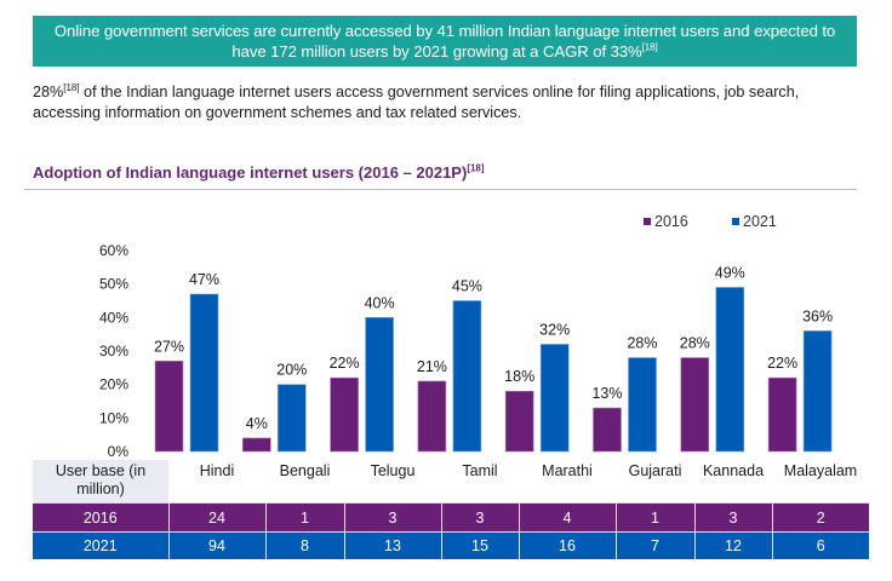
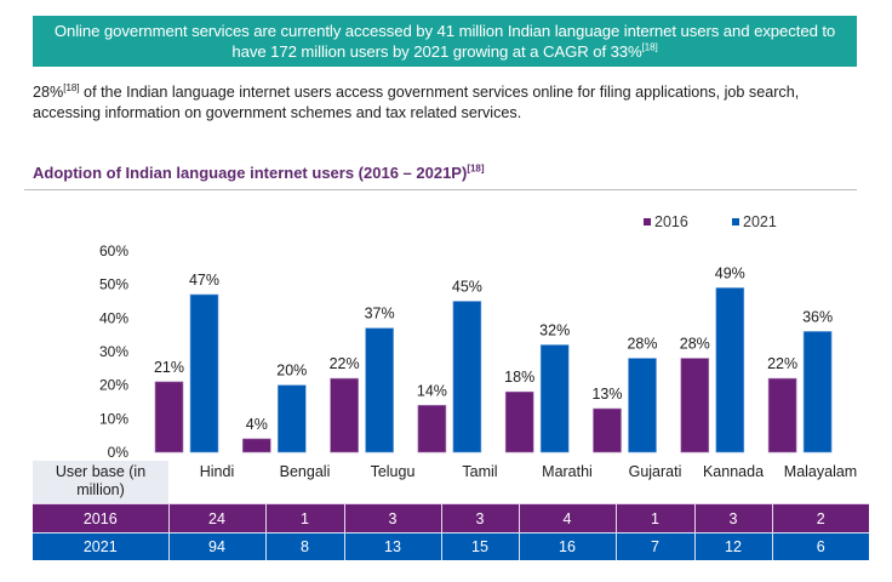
2016/Hindi: 27% -> 21%
2021/Telugu: 40% -> 37%
2016/Tamil: 21% -> 14%
